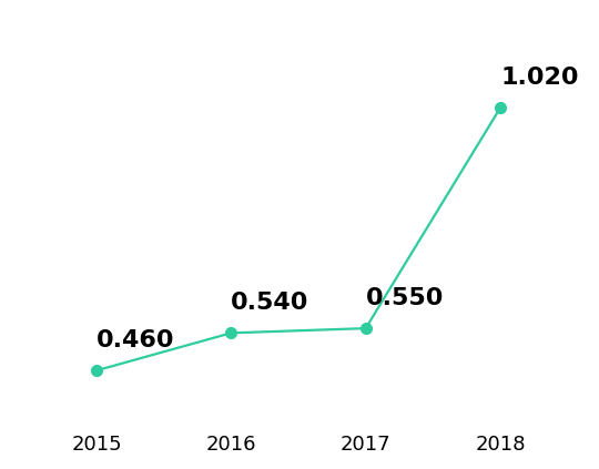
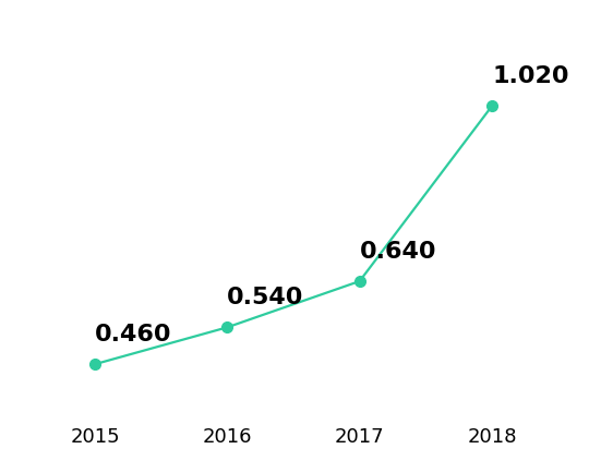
2017: 0.550 -> 0.640
